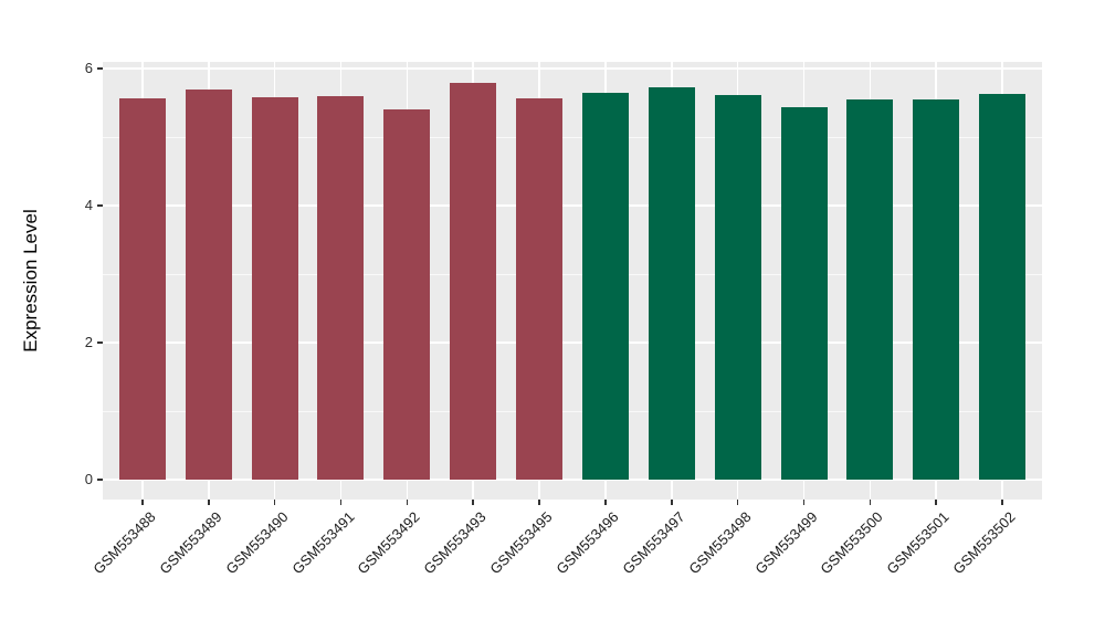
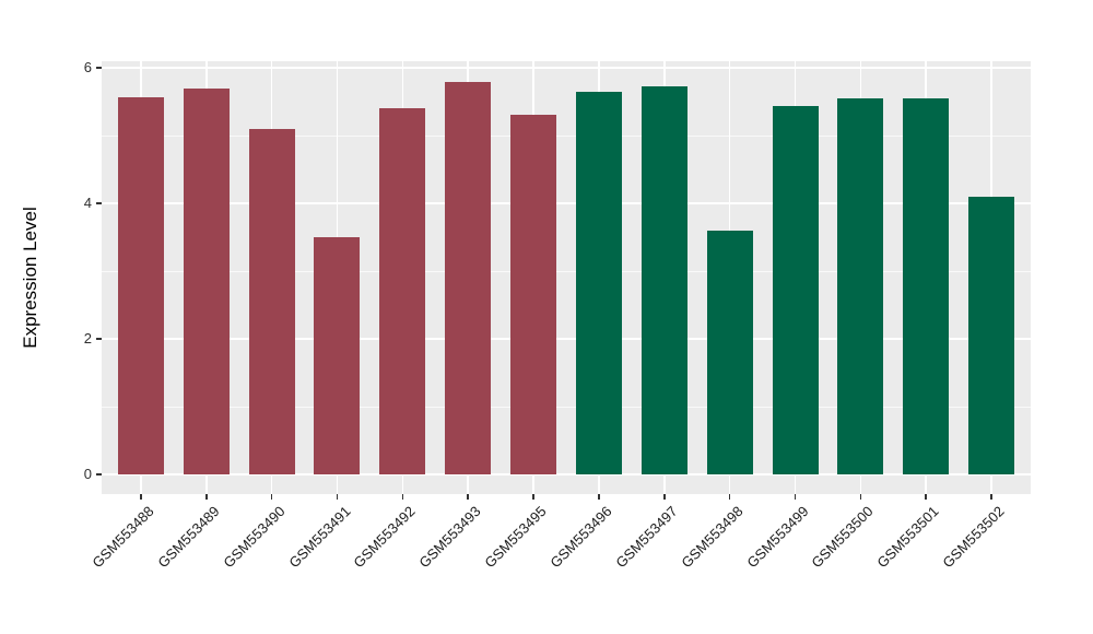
GSM553490: 5.6 -> 5.1
GSM553491: 5.6 -> 3.5
GSM553495: 5.6 -> 5.3
GSM553498: 5.6 -> 3.6
GSM553502: 5.6 -> 4.1
